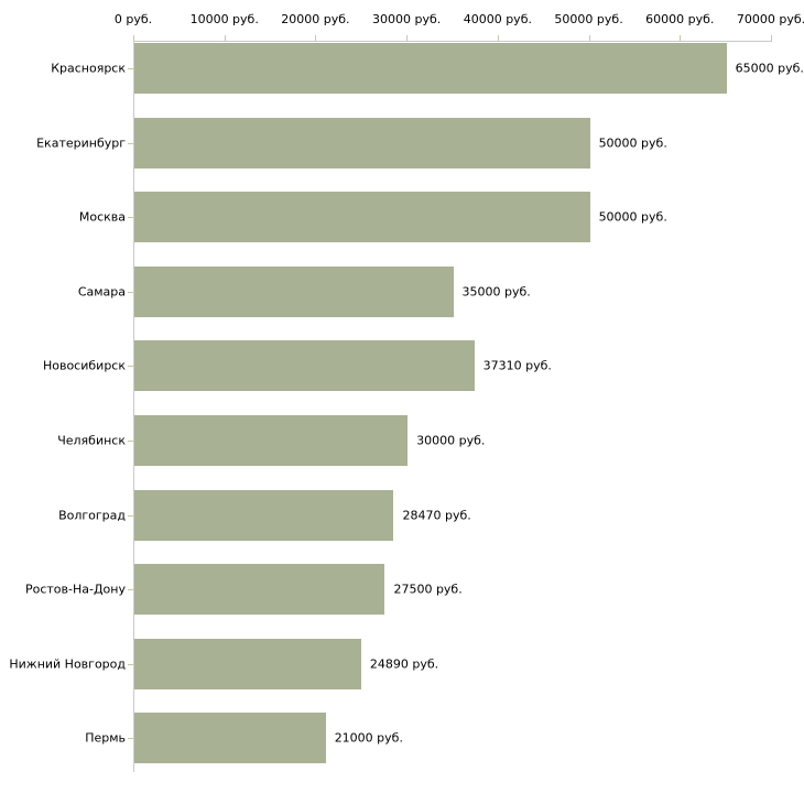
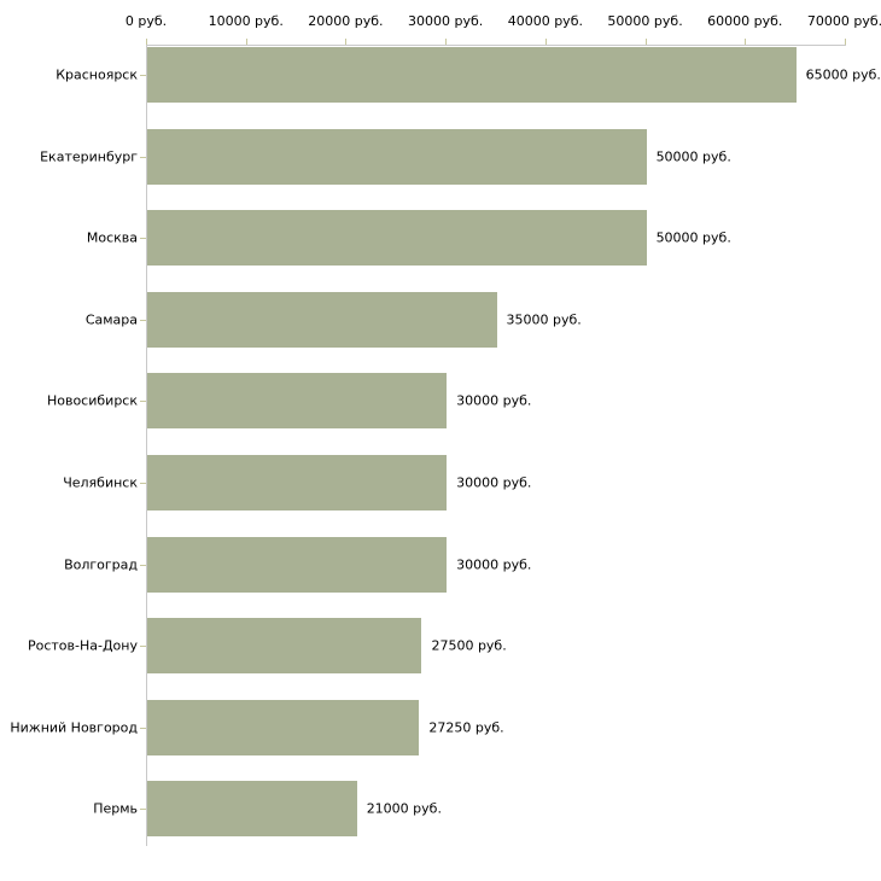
Новосибирск: 37310 -> 30000
Волгоград: 28470 -> 30000
Нижний Новгород: 24890 -> 27250
